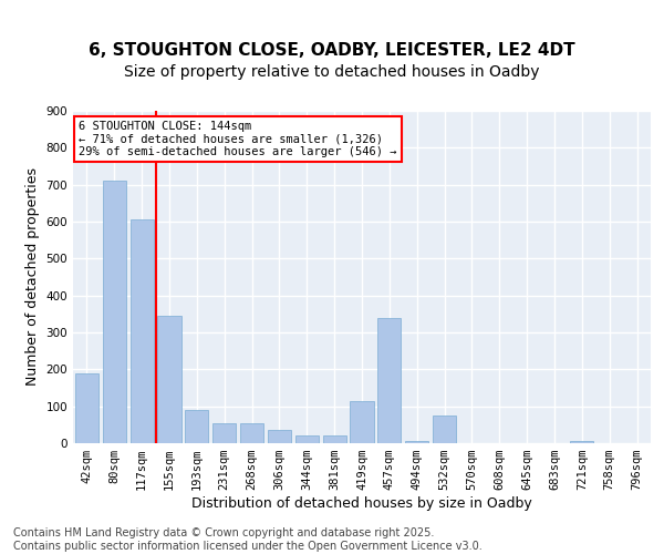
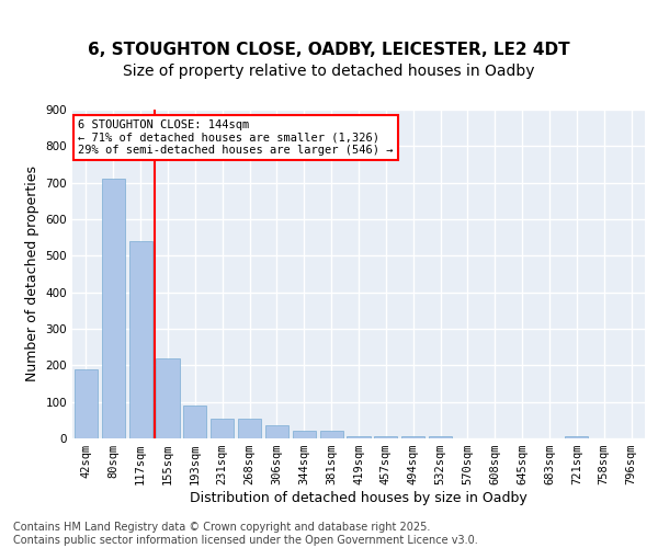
117sqm: 605 -> 540
155sqm: 345 -> 220
419sqm: 115 -> 5
457sqm: 340 -> 5
532sqm: 75 -> 5
